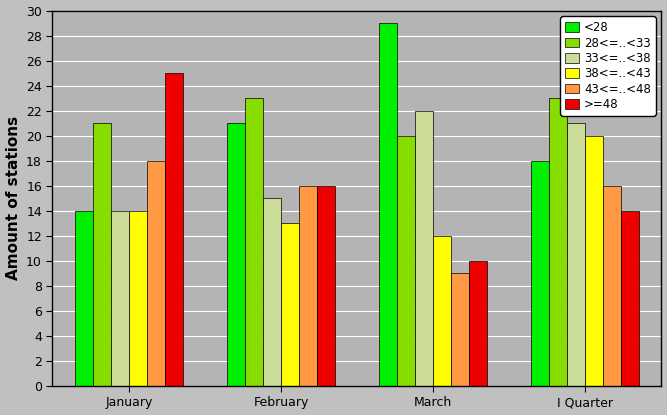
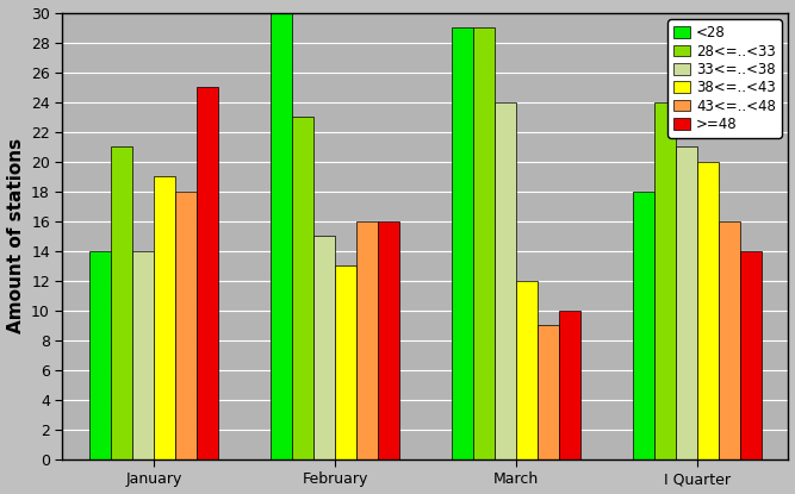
38<=..<43/January: 14 -> 19
<28/February: 21 -> 30
28<=..<33/March: 20 -> 29
33<=..<38/March: 22 -> 24
28<=..<33/I Quarter: 23 -> 24
